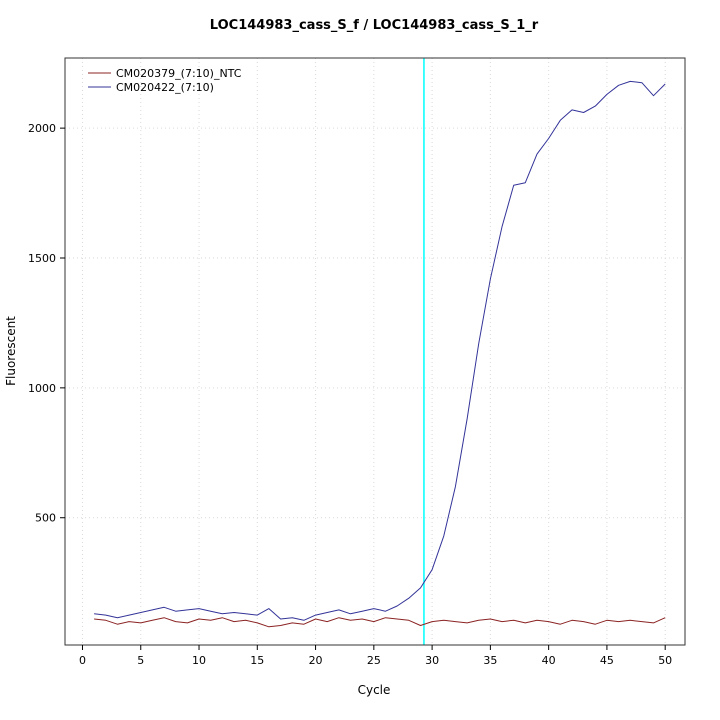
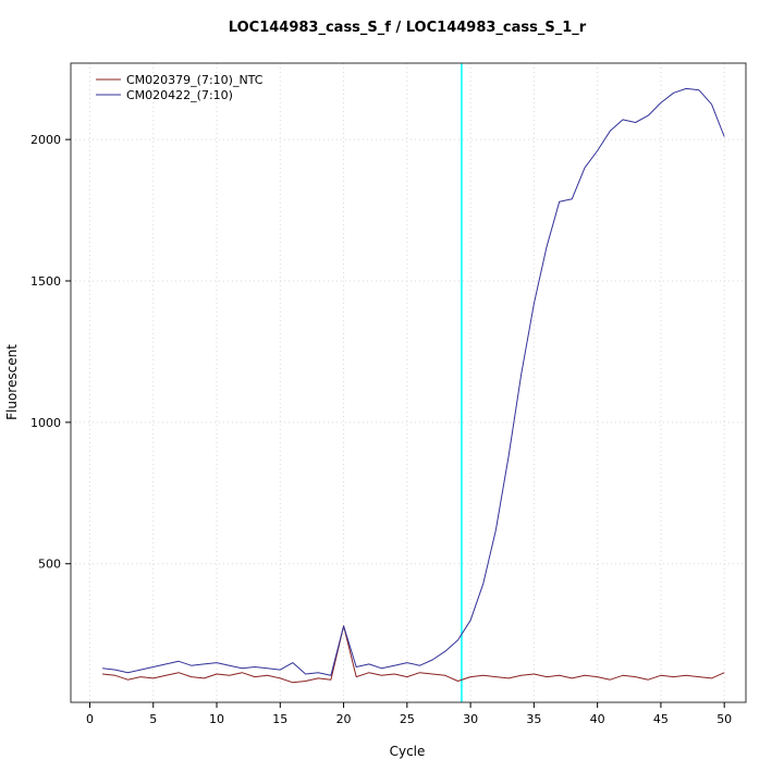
CM020379_(7:10)_NTC/20: 110 -> 280
CM020422_(7:10)/20: 120 -> 280
CM020422_(7:10)/50: 2170 -> 2010
